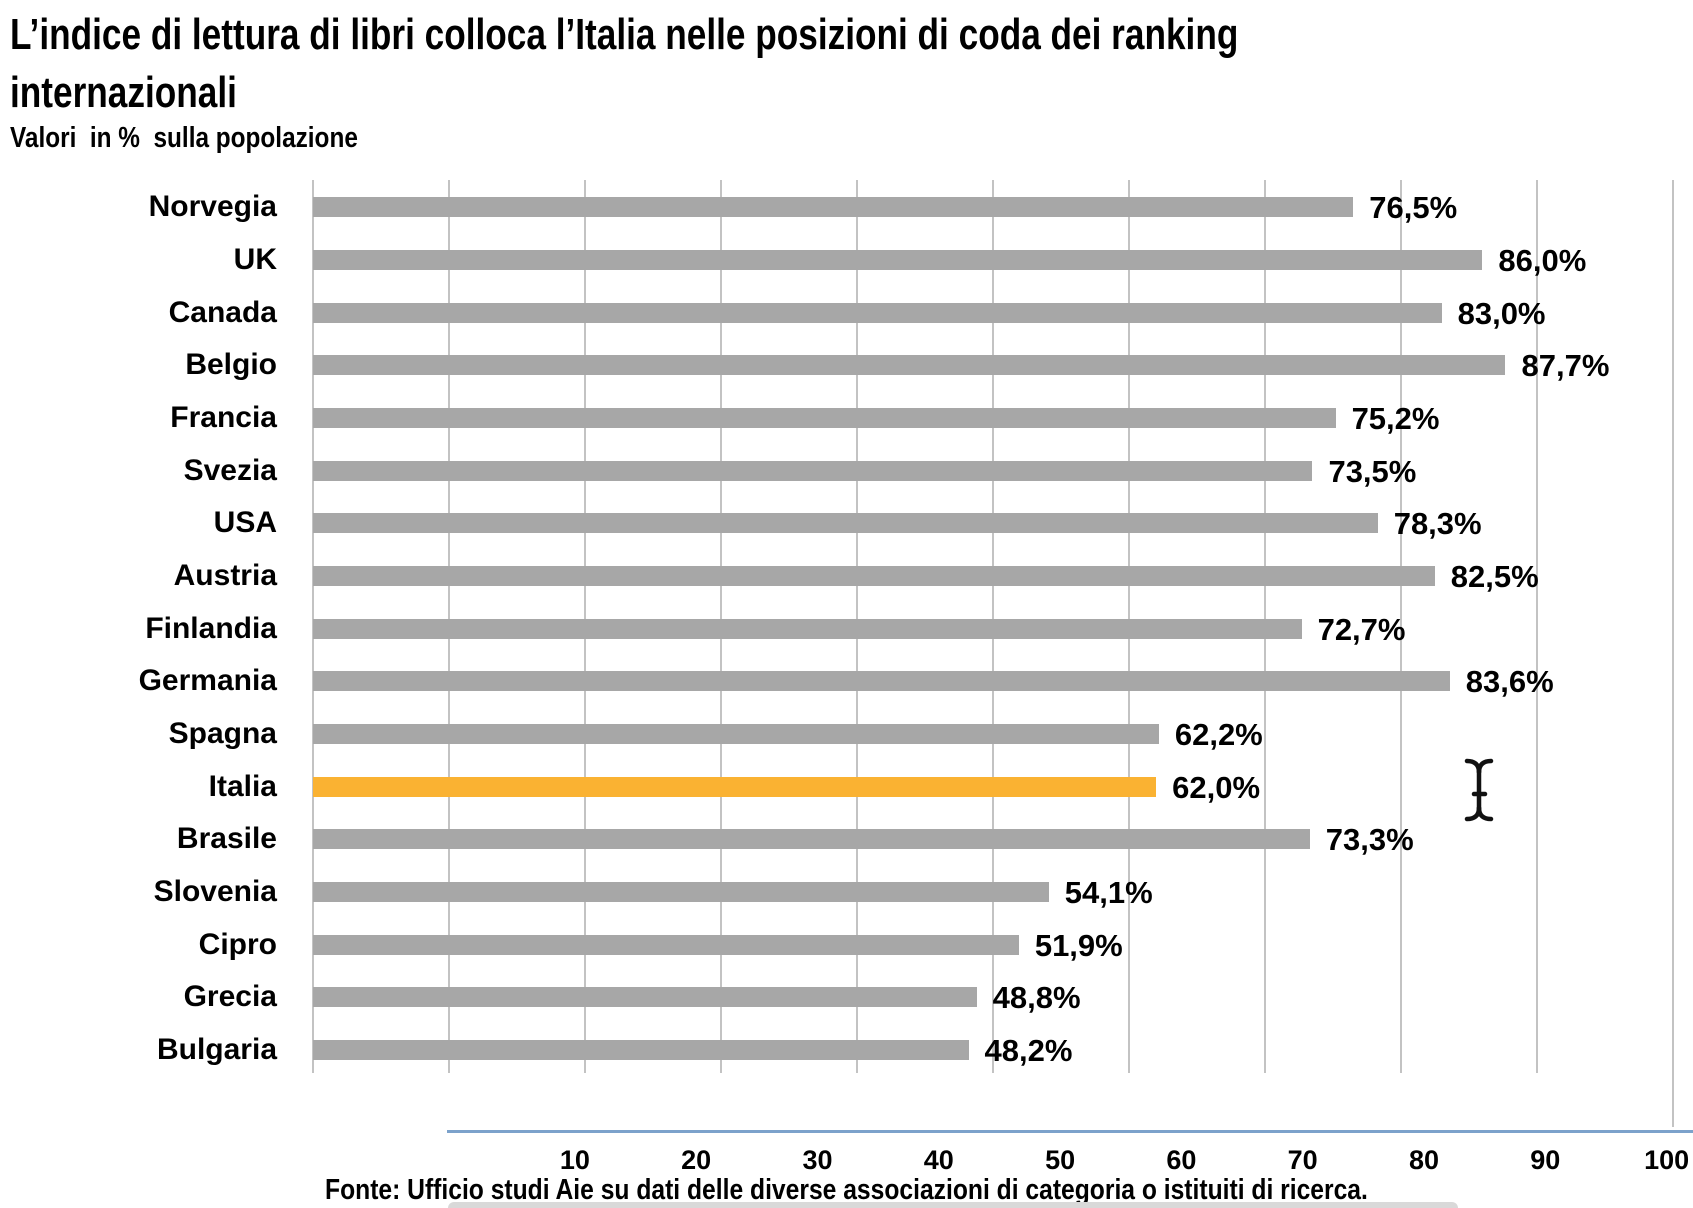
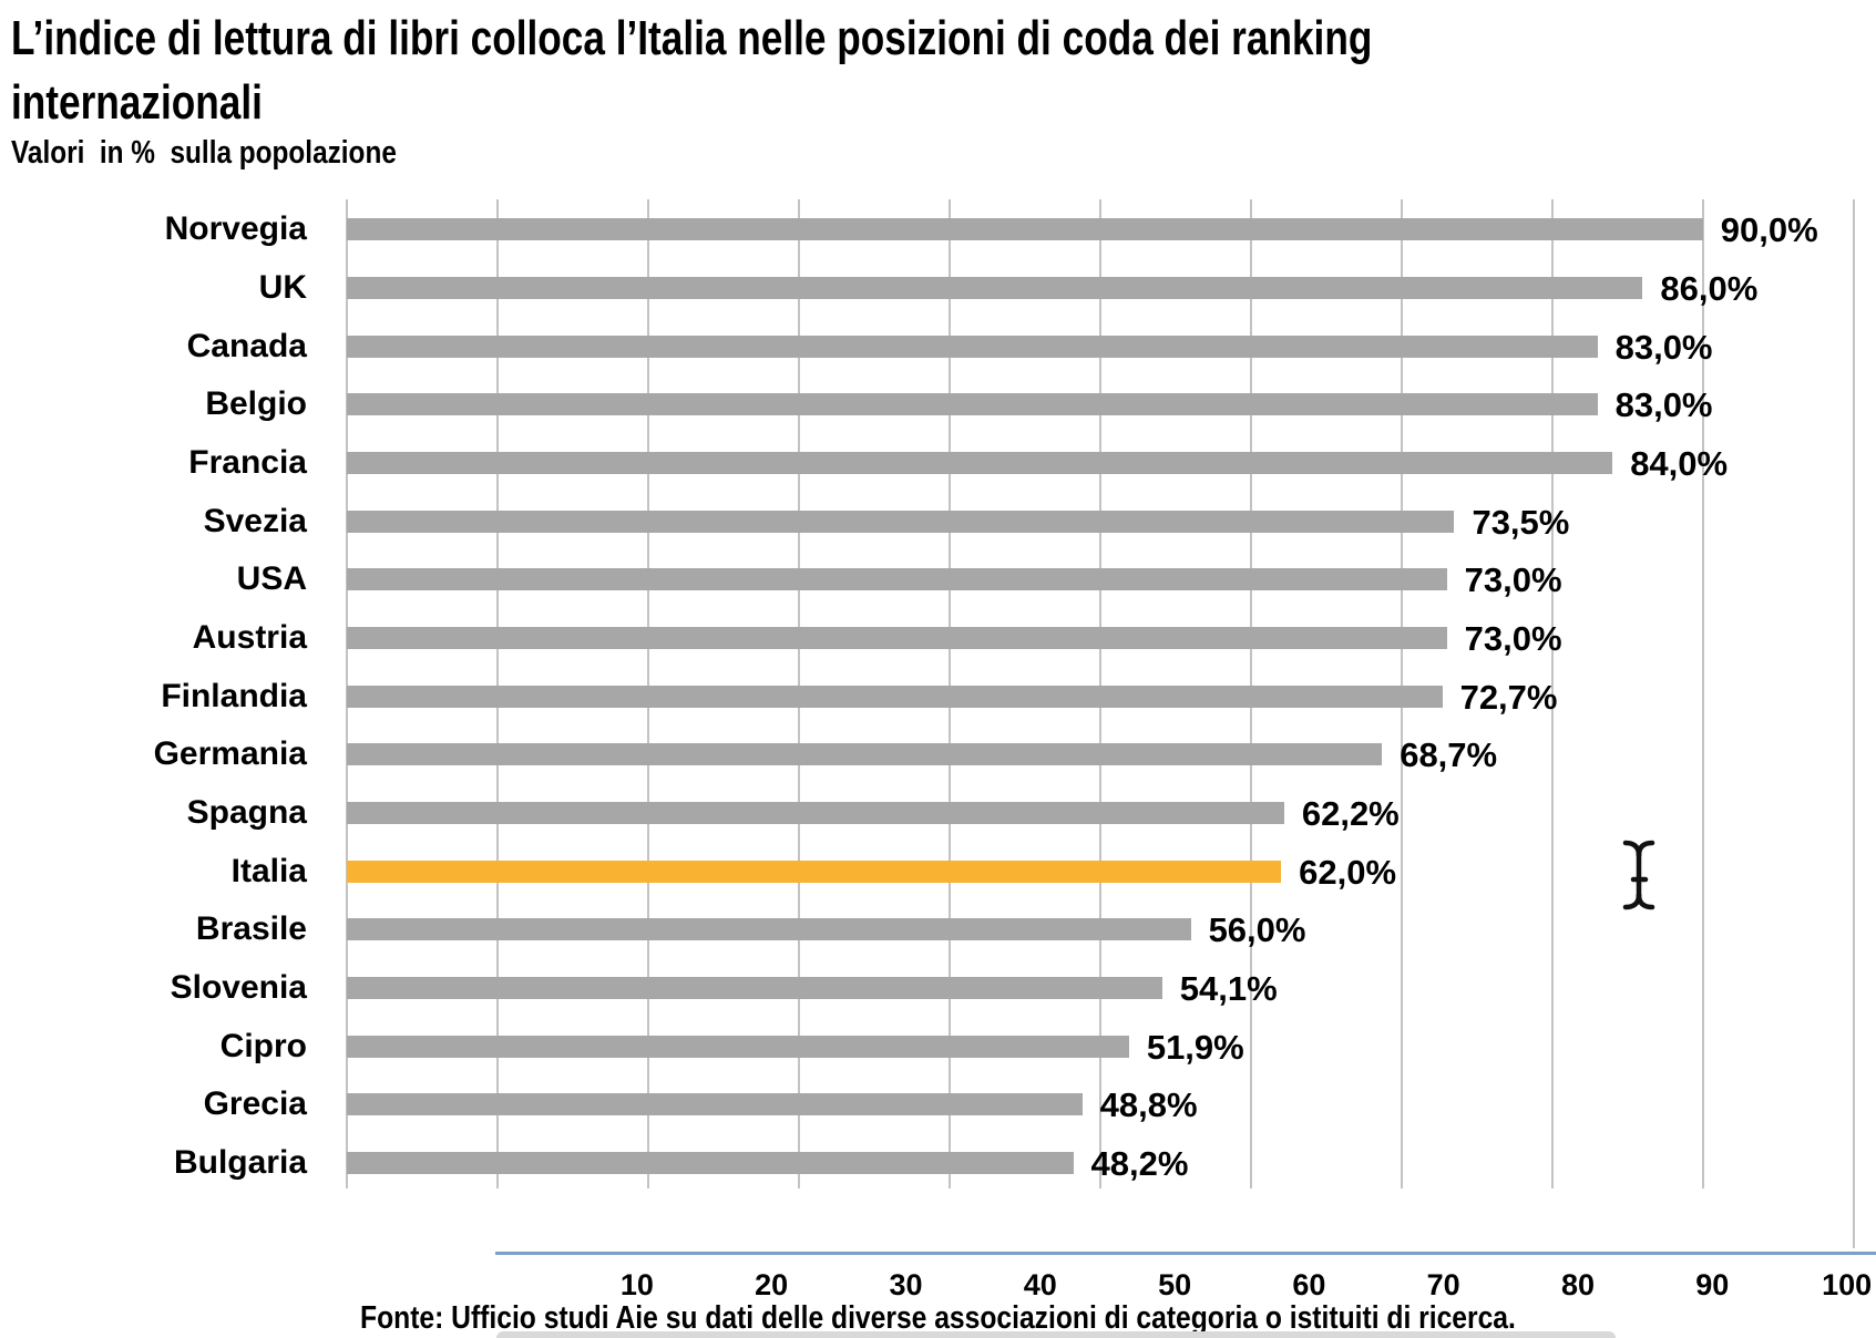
Norvegia: 76,5% -> 90,0%
Belgio: 87,7% -> 83,0%
Francia: 75,2% -> 84,0%
USA: 78,3% -> 73,0%
Austria: 82,5% -> 73,0%
Germania: 83,6% -> 68,7%
Brasile: 73,3% -> 56,0%
